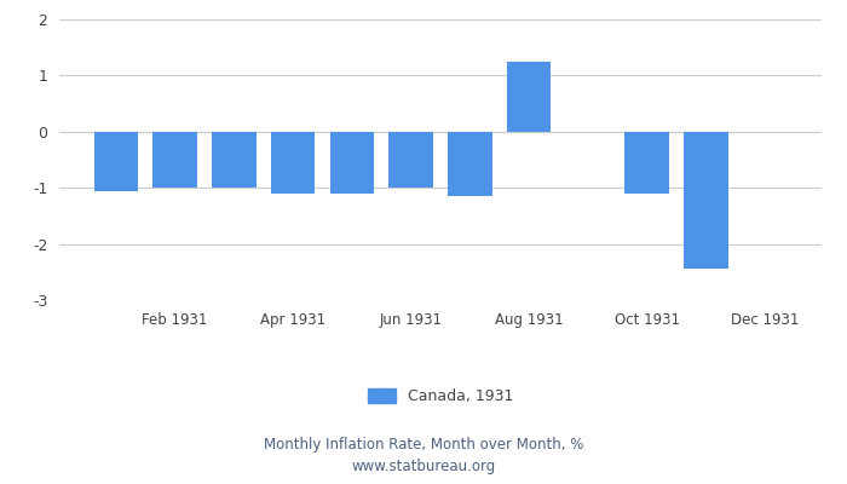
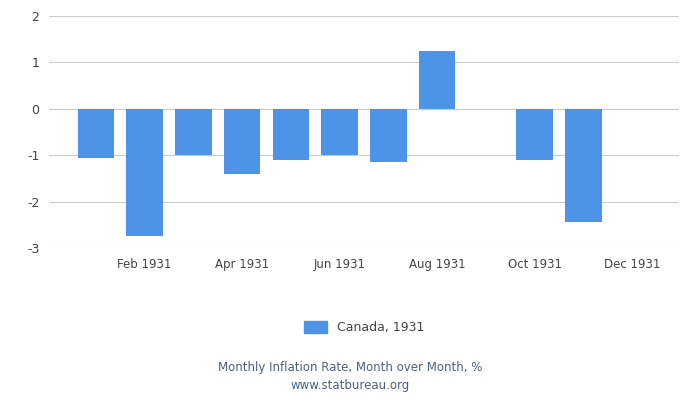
Feb 1931: -1.00 -> -2.75
Apr 1931: -1.10 -> -1.40
